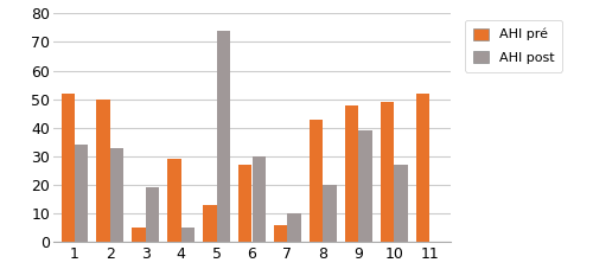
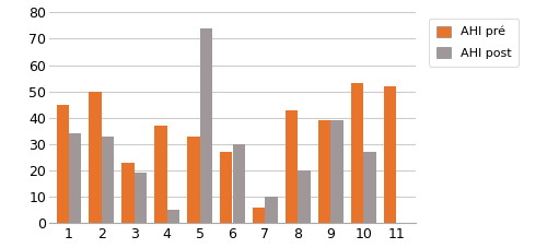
AHI pré/1: 52 -> 45
AHI pré/3: 5 -> 23
AHI pré/4: 29 -> 37
AHI pré/5: 13 -> 33
AHI pré/9: 48 -> 39
AHI pré/10: 49 -> 53
